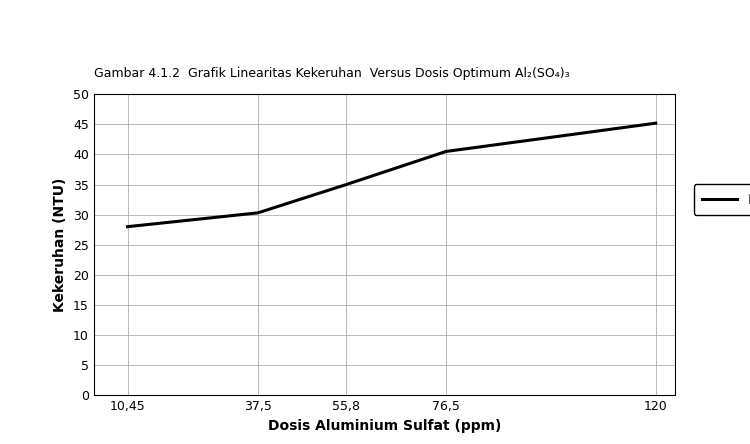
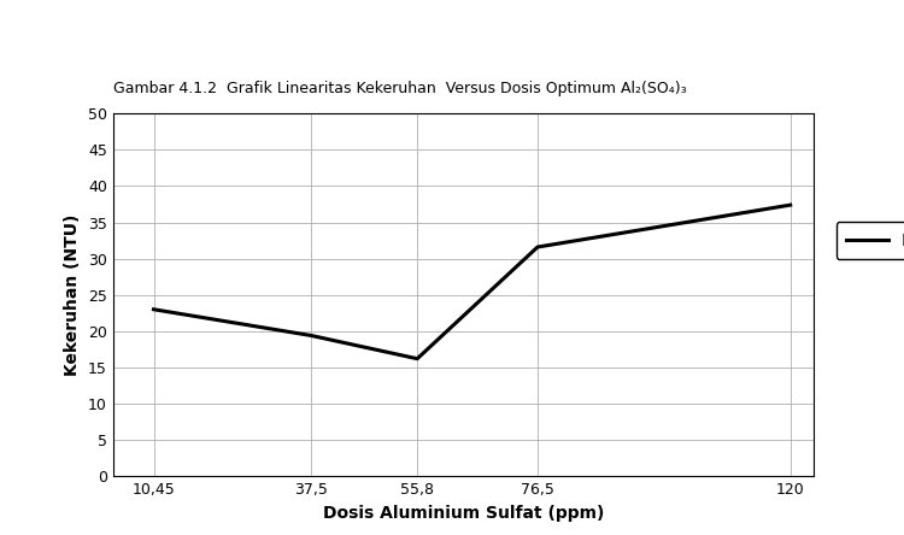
10,45: 28.0 -> 23.0
37,5: 30.3 -> 19.4
55,8: 35.0 -> 16.2
76,5: 40.5 -> 31.6
120: 45.2 -> 37.4
